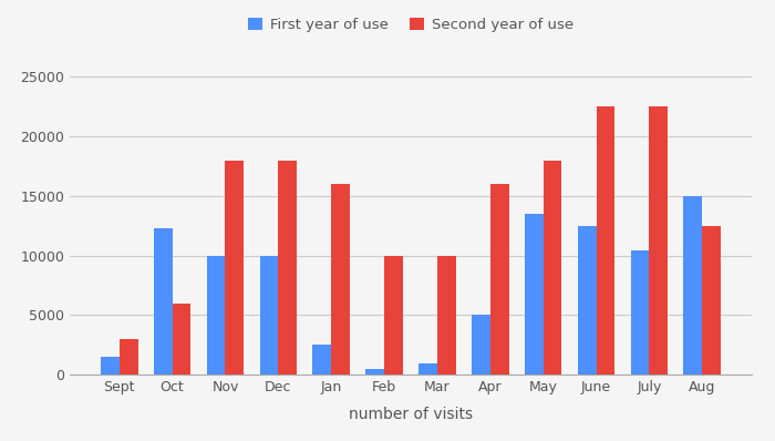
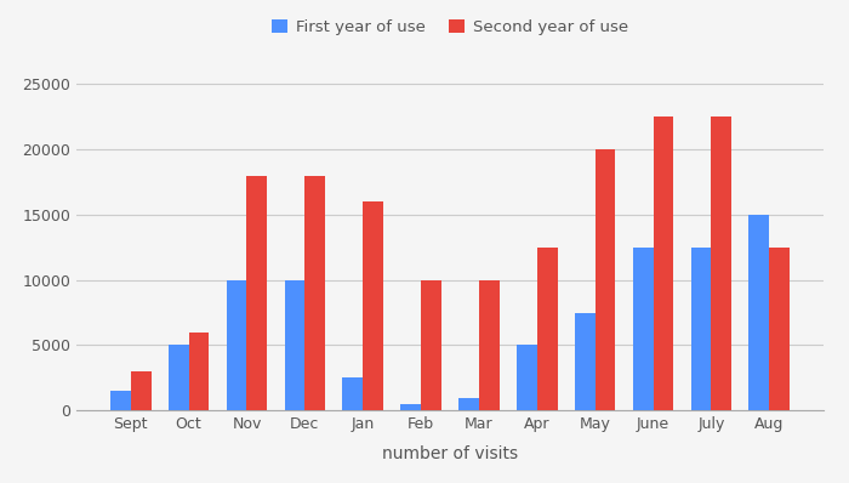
First year of use/Oct: 12300 -> 5000
Second year of use/Apr: 16000 -> 12500
First year of use/May: 13500 -> 7500
Second year of use/May: 18000 -> 20000
First year of use/July: 10400 -> 12500
